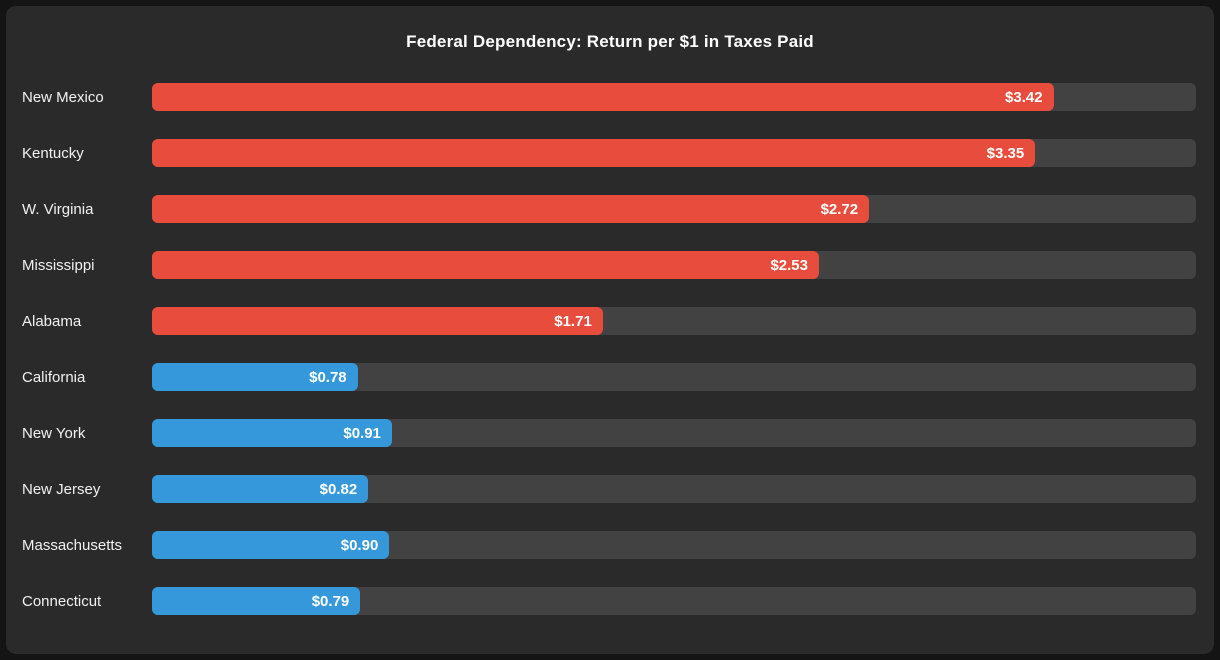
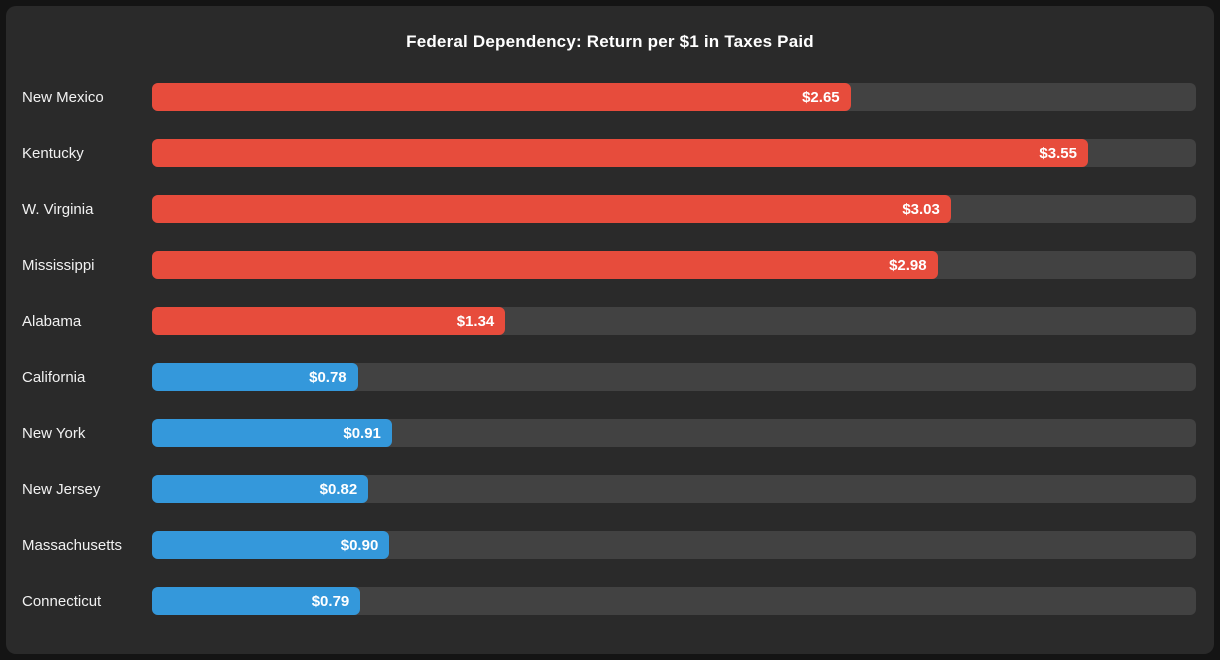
New Mexico: $3.42 -> $2.65
Kentucky: $3.35 -> $3.55
W. Virginia: $2.72 -> $3.03
Mississippi: $2.53 -> $2.98
Alabama: $1.71 -> $1.34
